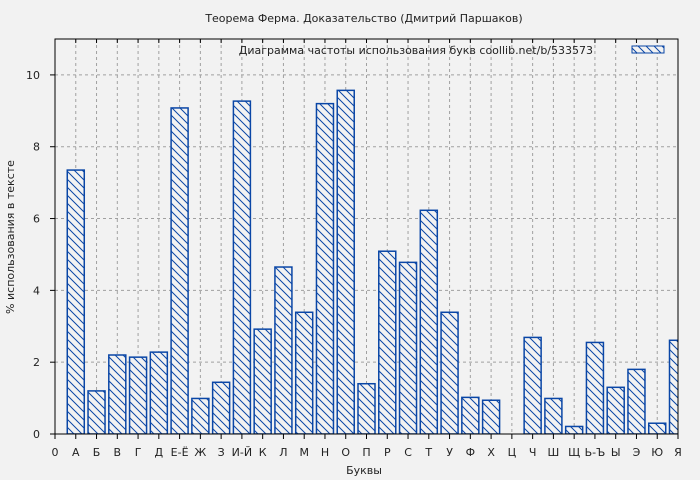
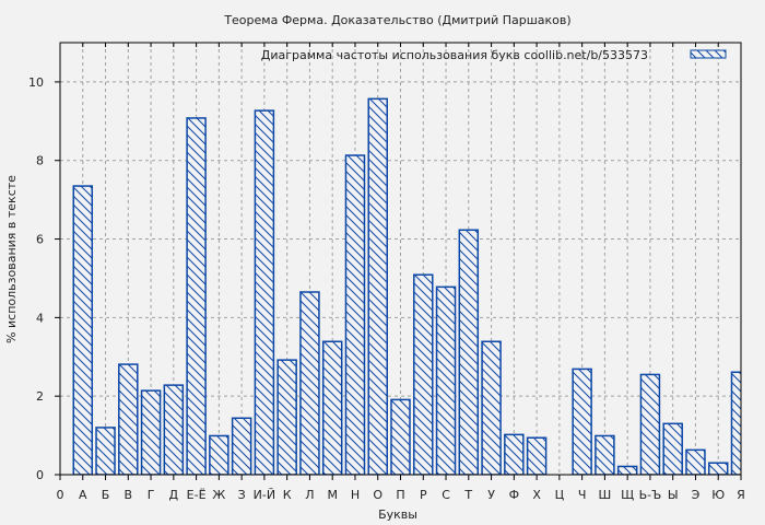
В: 2.2 -> 2.8
Н: 9.2 -> 8.1
П: 1.4 -> 1.9
Э: 1.8 -> 0.6
